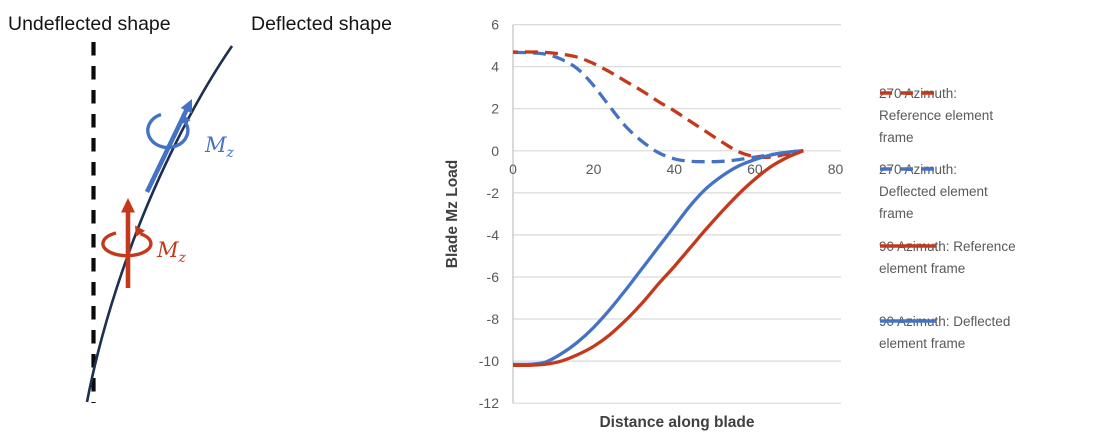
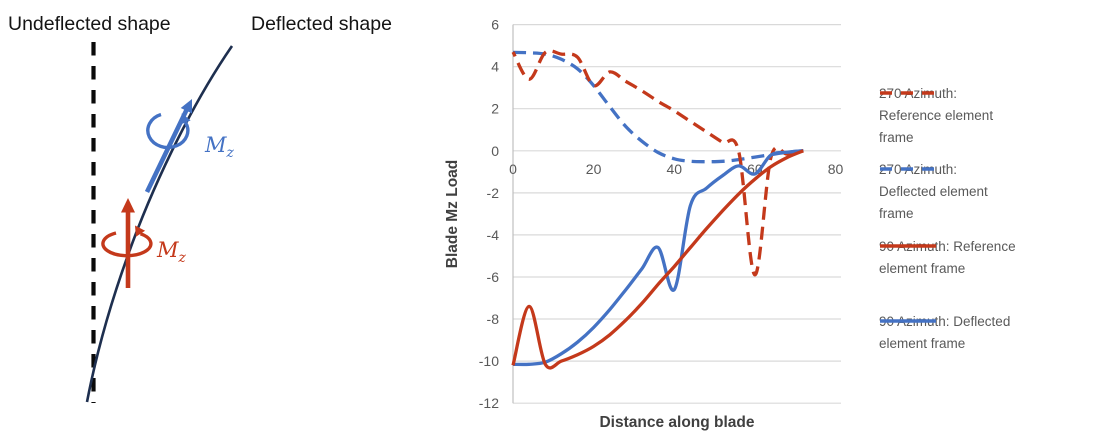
270 Azimuth: Reference element frame/4: 4.7 -> 3.4
90 Azimuth: Reference element frame/4: -10.2 -> -7.4
270 Azimuth: Reference element frame/20: 4.2 -> 3.1
90 Azimuth: Deflected element frame/40: -3.6 -> -6.6
270 Azimuth: Reference element frame/60: -0.3 -> -5.9
90 Azimuth: Deflected element frame/60: -0.4 -> -1.1
